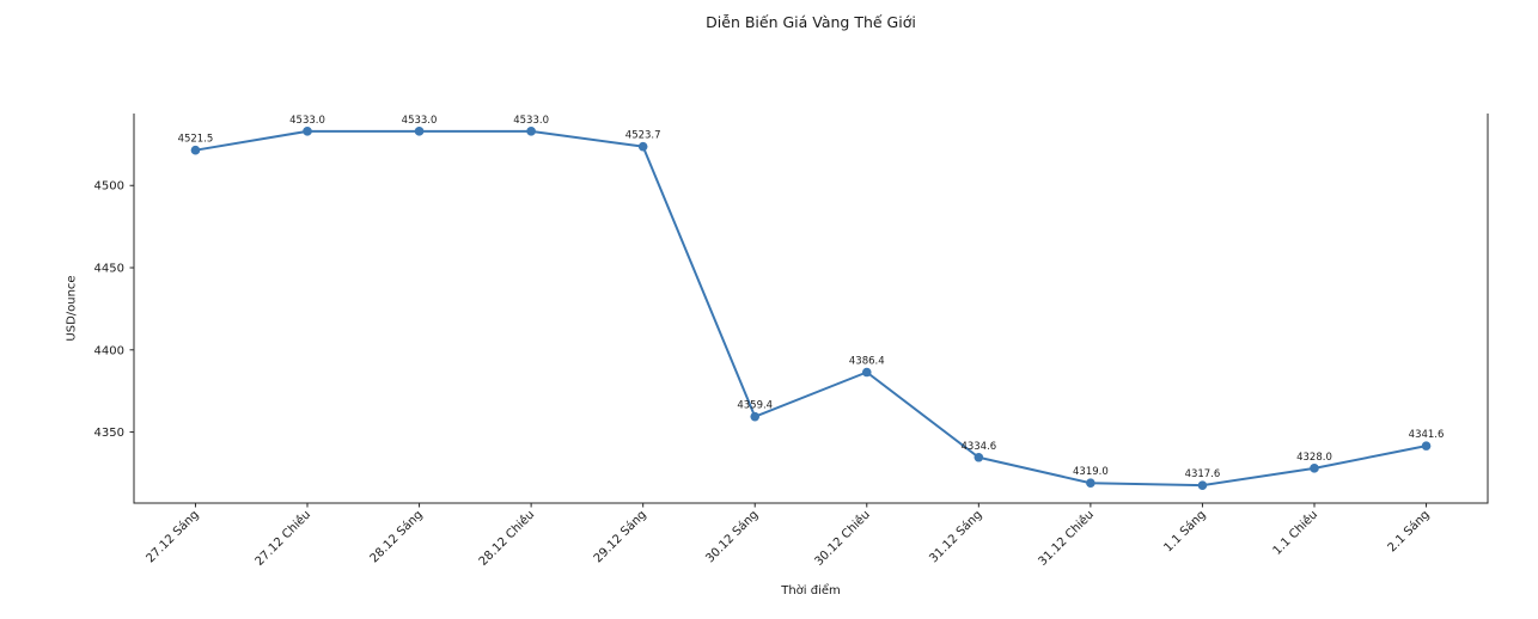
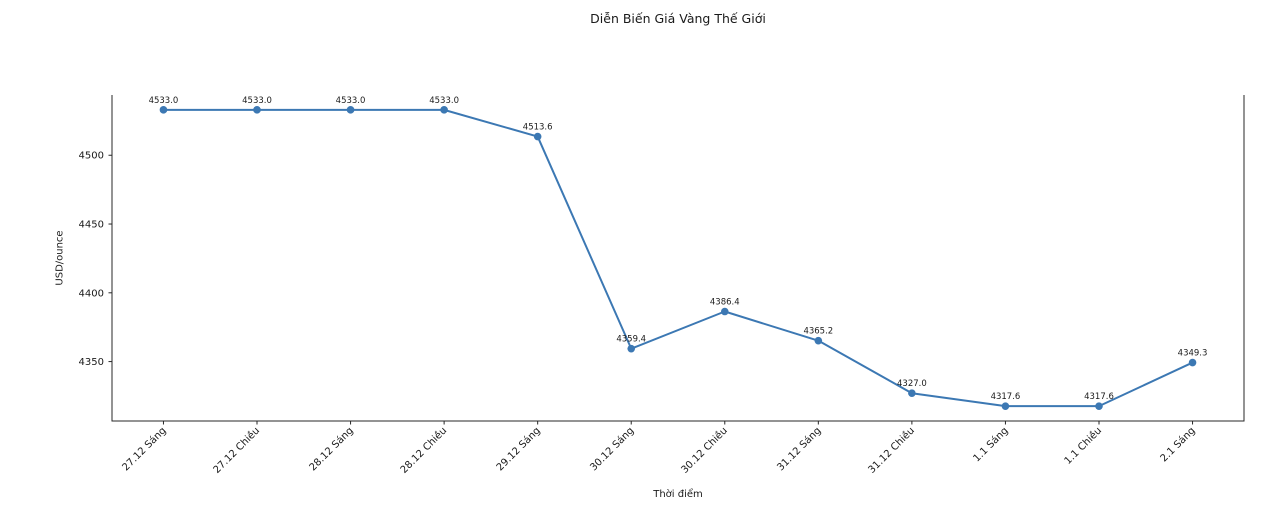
27.12 Sáng: 4521.5 -> 4533.0
29.12 Sáng: 4523.7 -> 4513.6
31.12 Sáng: 4334.6 -> 4365.2
31.12 Chiều: 4319.0 -> 4327.0
1.1 Chiều: 4328.0 -> 4317.6
2.1 Sáng: 4341.6 -> 4349.3
